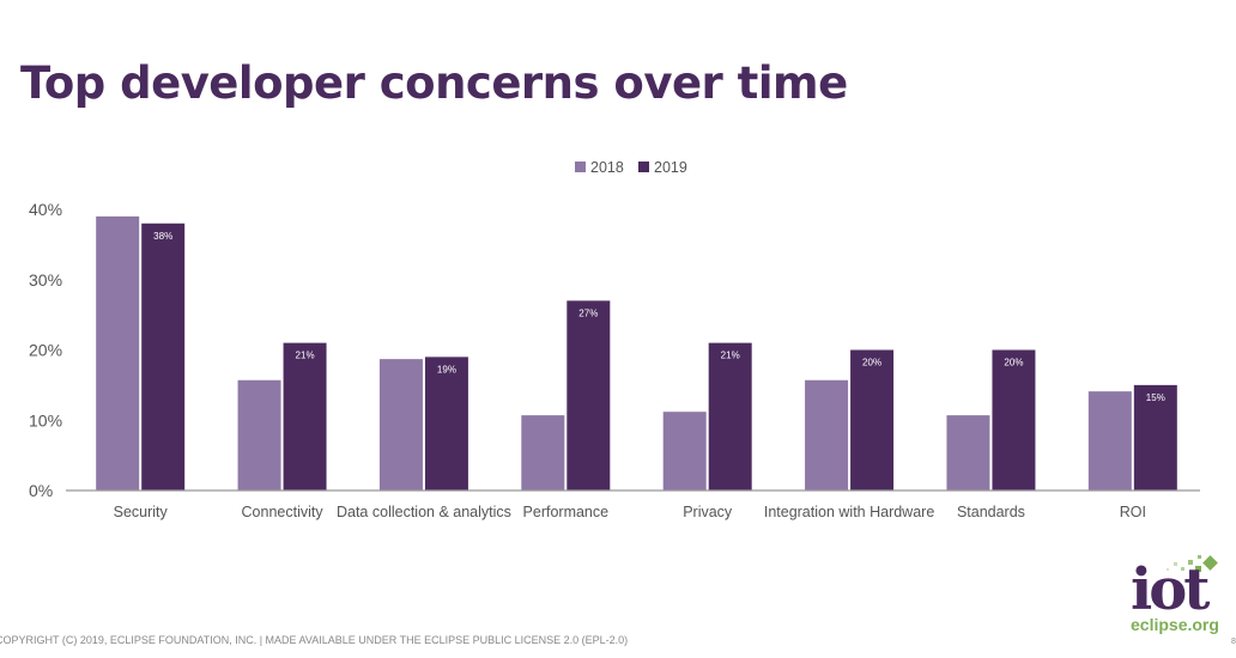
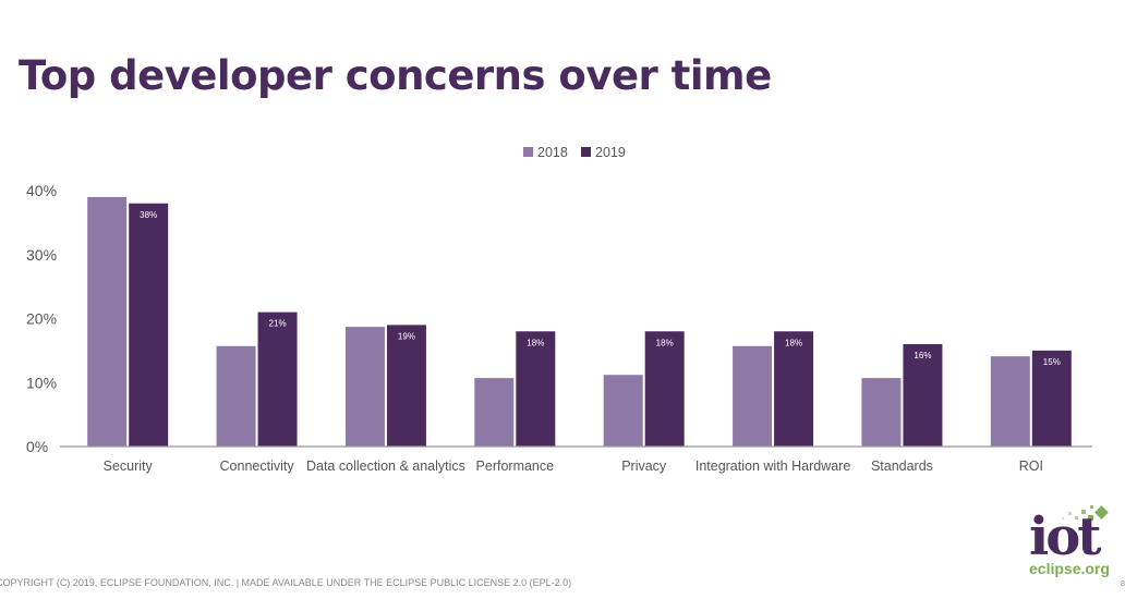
2019/Performance: 27% -> 18%
2019/Privacy: 21% -> 18%
2019/Integration with Hardware: 20% -> 18%
2019/Standards: 20% -> 16%
